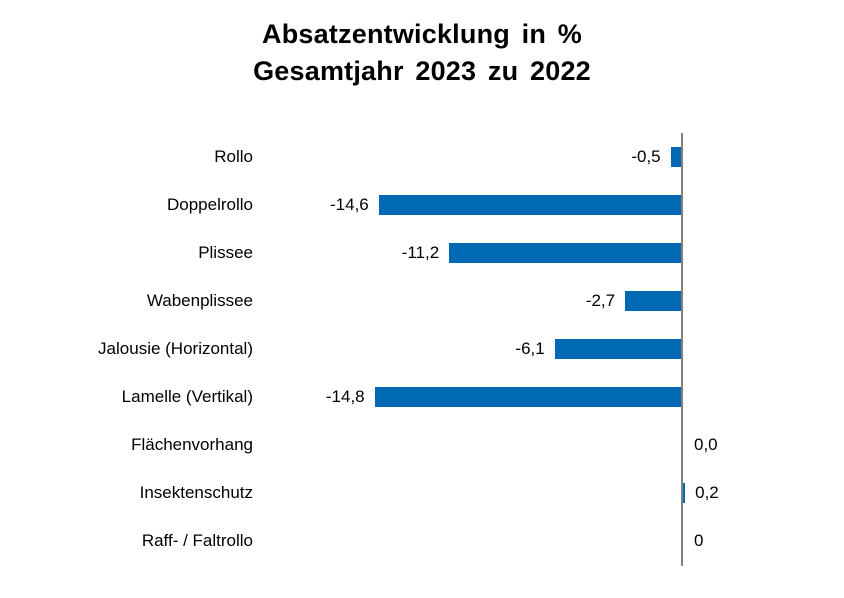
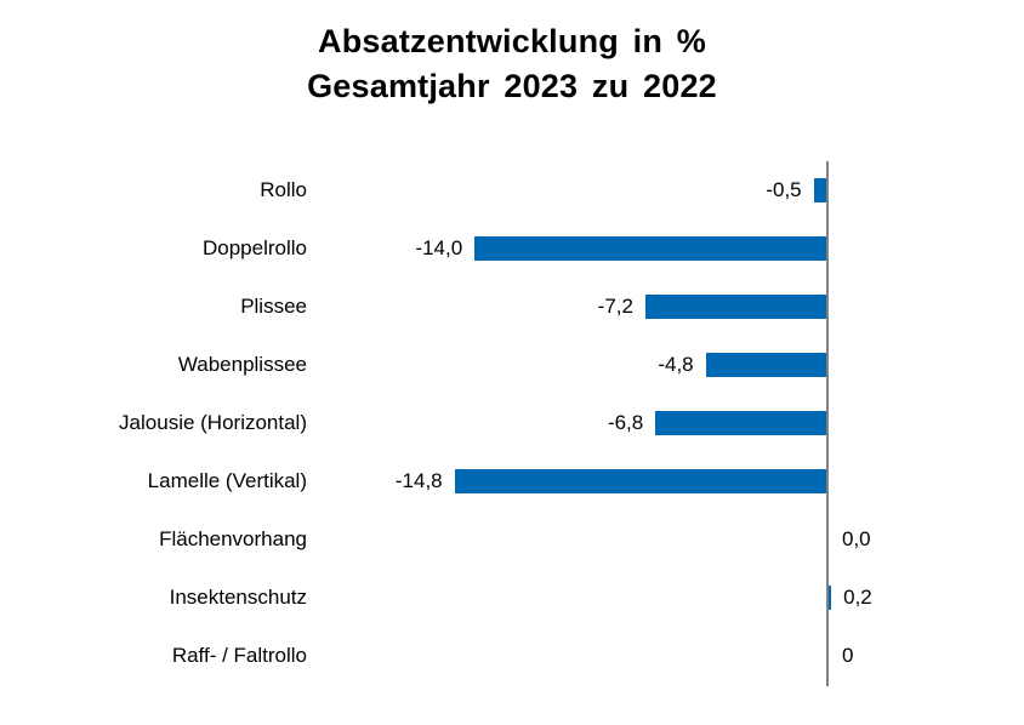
Doppelrollo: -14,6 -> -14,0
Plissee: -11,2 -> -7,2
Wabenplissee: -2,7 -> -4,8
Jalousie (Horizontal): -6,1 -> -6,8
